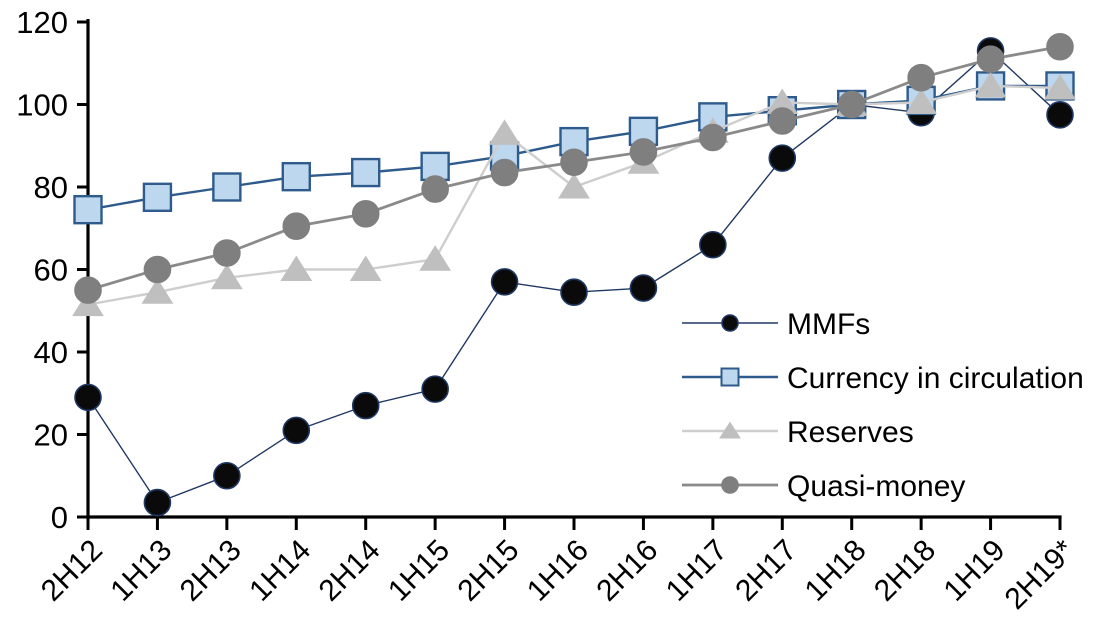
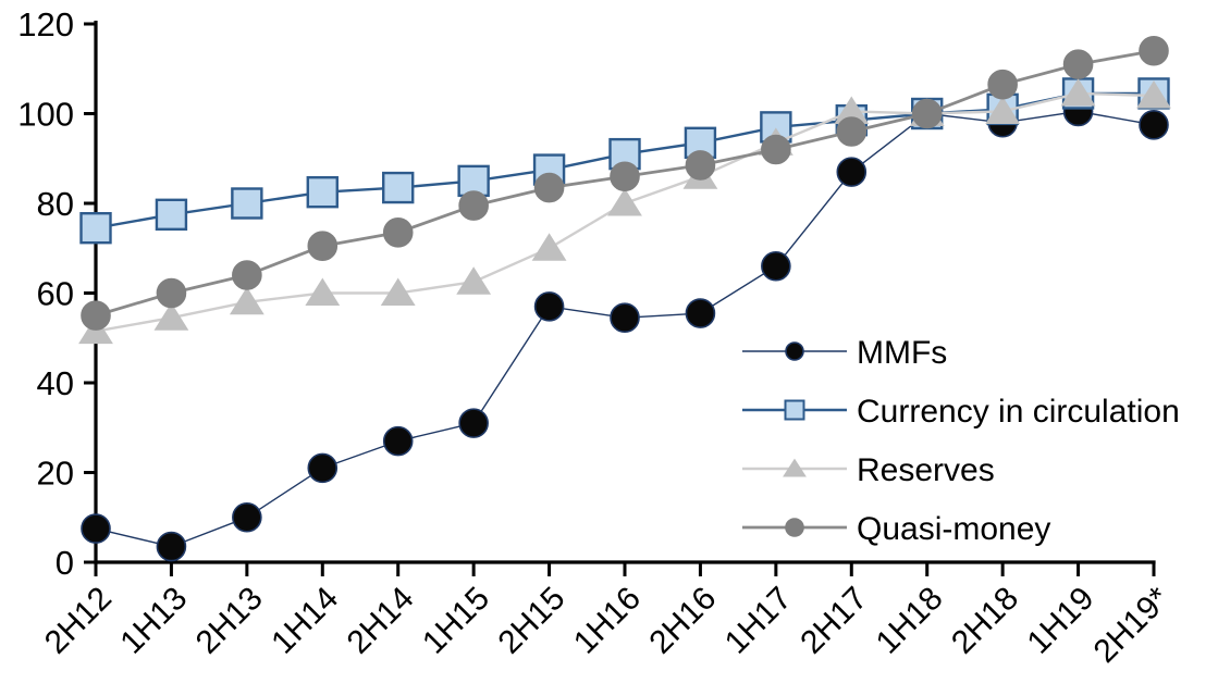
MMFs/2H12: 29 -> 8
Reserves/2H15: 93 -> 70
MMFs/1H19: 113 -> 100
